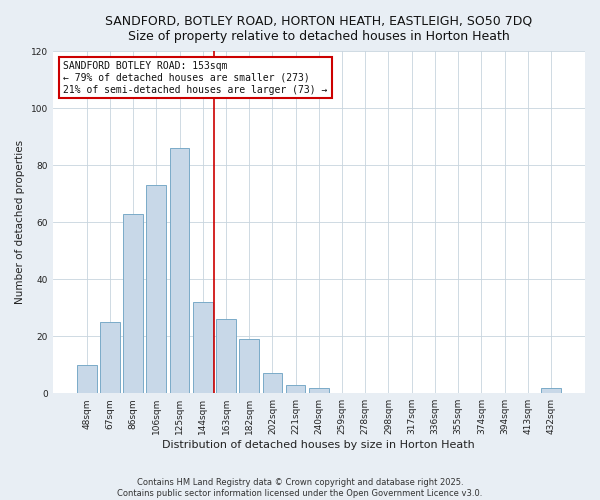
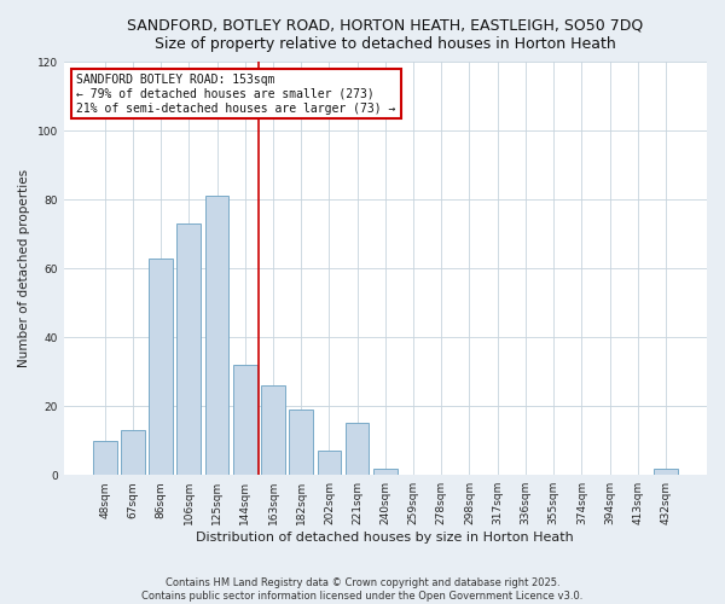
67sqm: 25 -> 13
125sqm: 86 -> 81
221sqm: 3 -> 15
